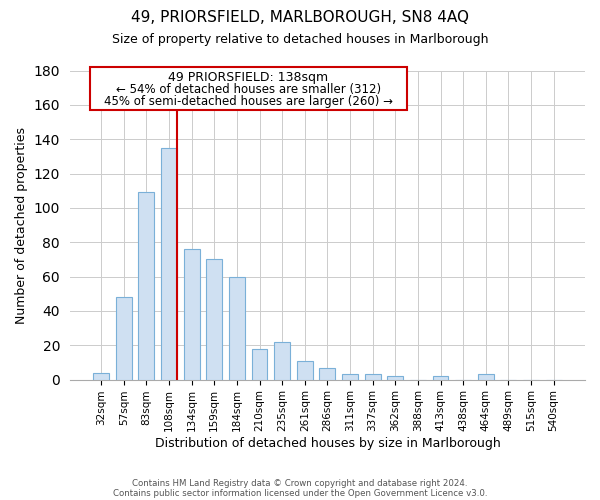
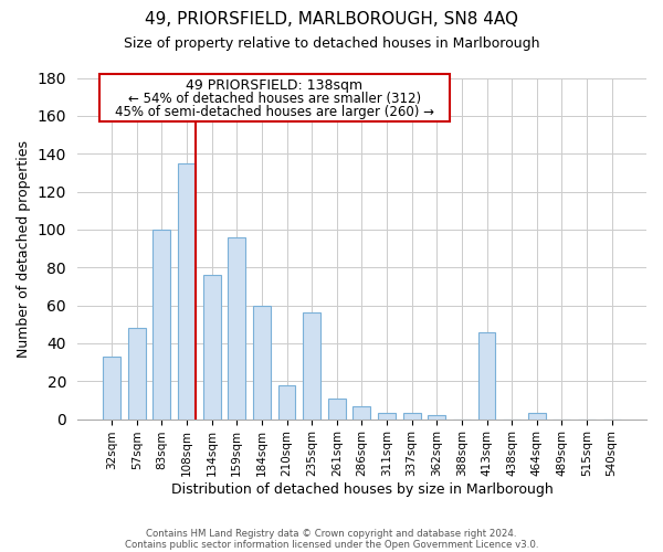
32sqm: 4 -> 33
83sqm: 109 -> 100
159sqm: 70 -> 96
235sqm: 22 -> 56
413sqm: 2 -> 46
